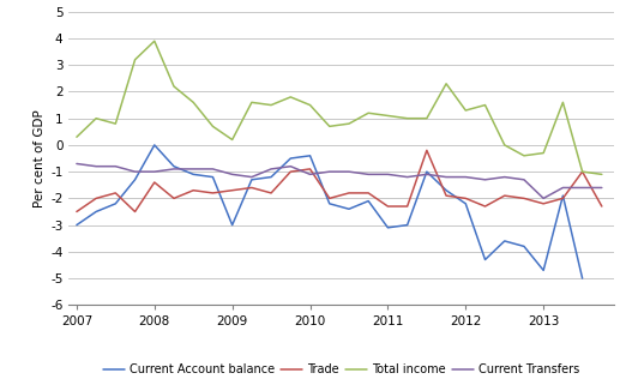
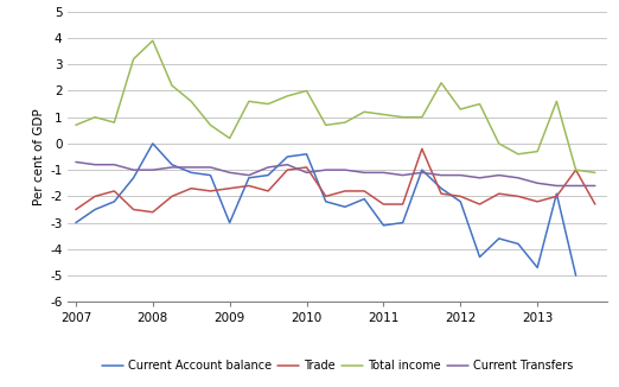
Total income/2007: 0.3 -> 0.7
Trade/2008: -1.4 -> -2.6
Total income/2010: 1.5 -> 2.0
Current Transfers/2013: -2.0 -> -1.5
